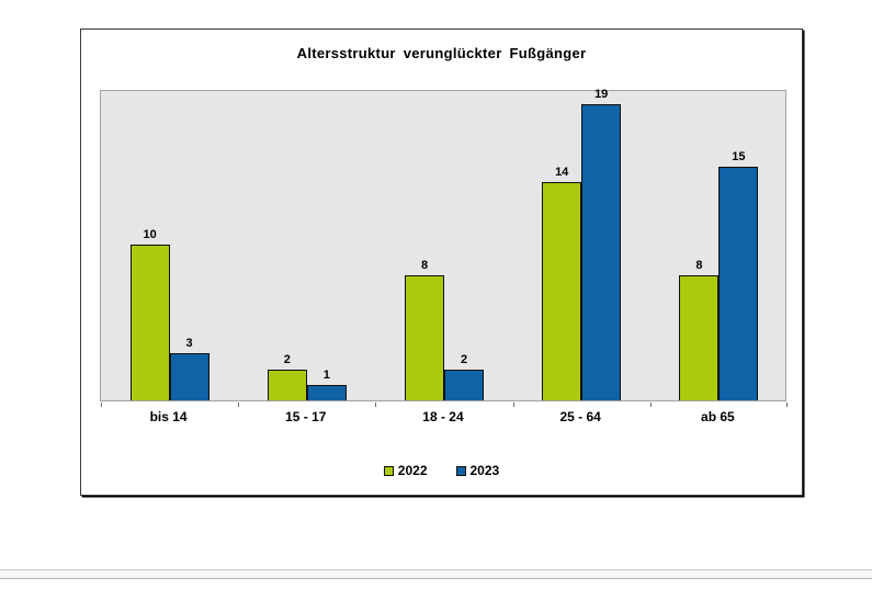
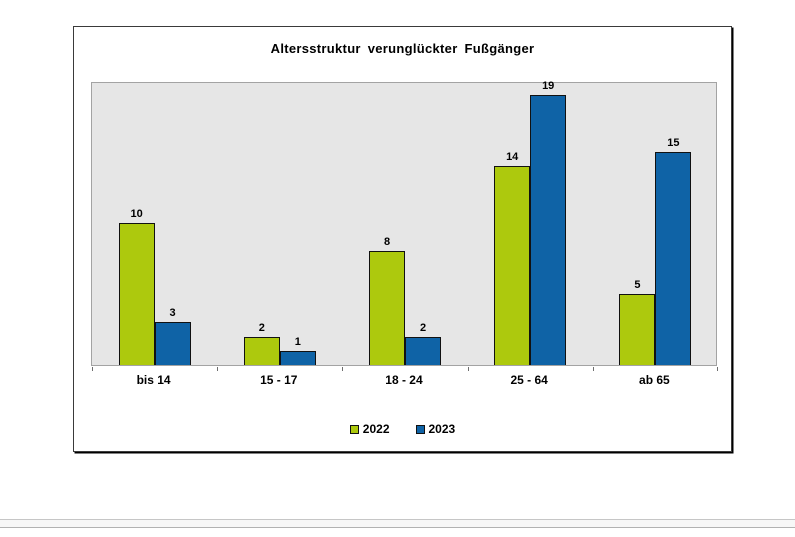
2022/ab 65: 8 -> 5
